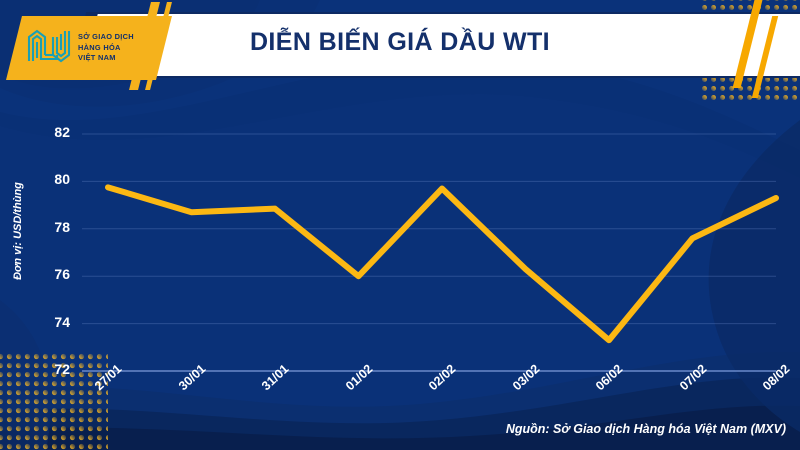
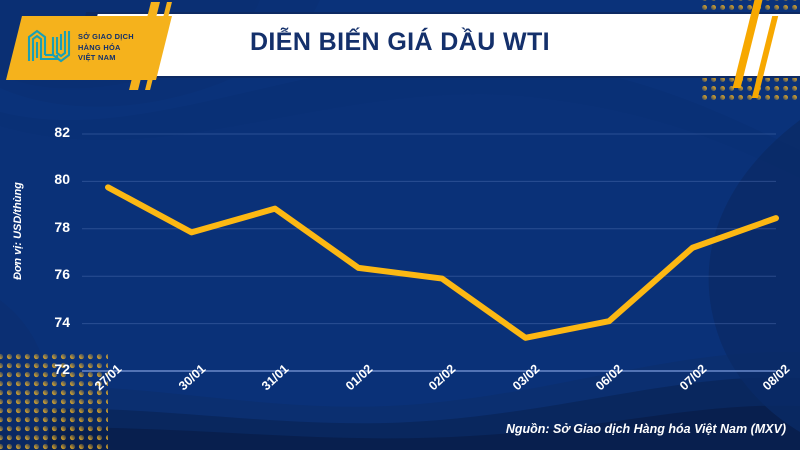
30/01: 78.7 -> 77.8
01/02: 76.0 -> 76.3
02/02: 79.7 -> 75.9
03/02: 76.3 -> 73.4
06/02: 73.3 -> 74.1
07/02: 77.6 -> 77.2
08/02: 79.3 -> 78.5
